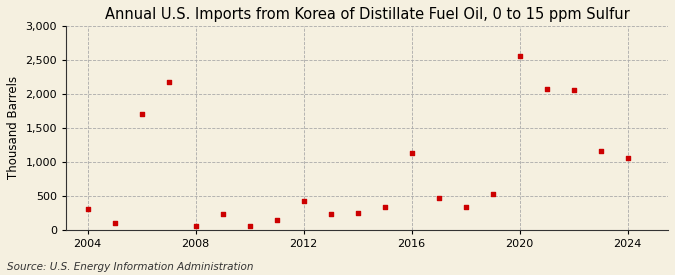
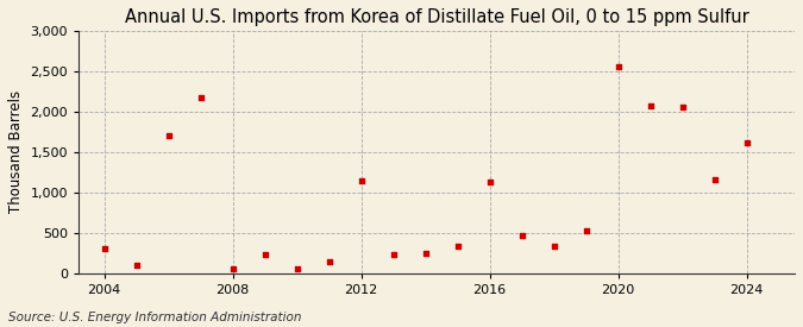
2012: 430 -> 1,140
2024: 1,060 -> 1,620
